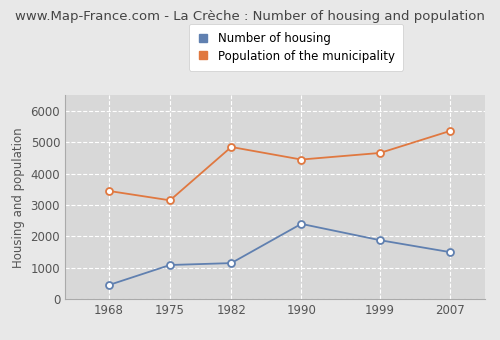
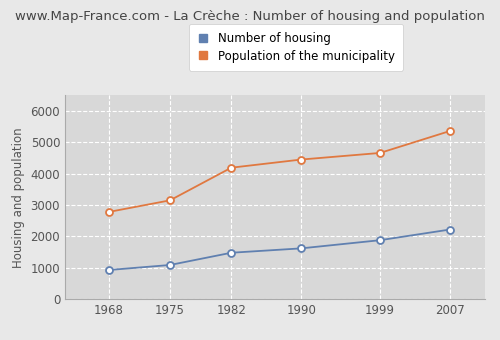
Number of housing/1968: 450 -> 930
Population of the municipality/1968: 3450 -> 2780
Number of housing/1982: 1150 -> 1480
Population of the municipality/1982: 4850 -> 4190
Number of housing/1990: 2400 -> 1620
Number of housing/2007: 1500 -> 2220
